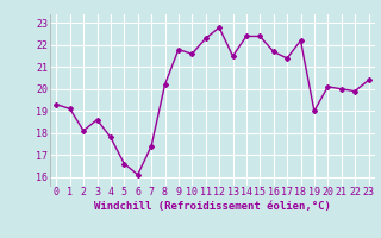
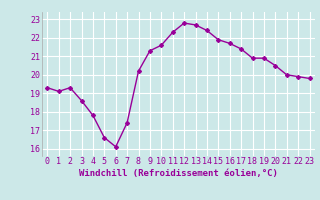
2: 18.1 -> 19.3
9: 21.8 -> 21.3
13: 21.5 -> 22.7
15: 22.4 -> 21.9
18: 22.2 -> 20.9
19: 19.0 -> 20.9
20: 20.1 -> 20.5
23: 20.4 -> 19.8
